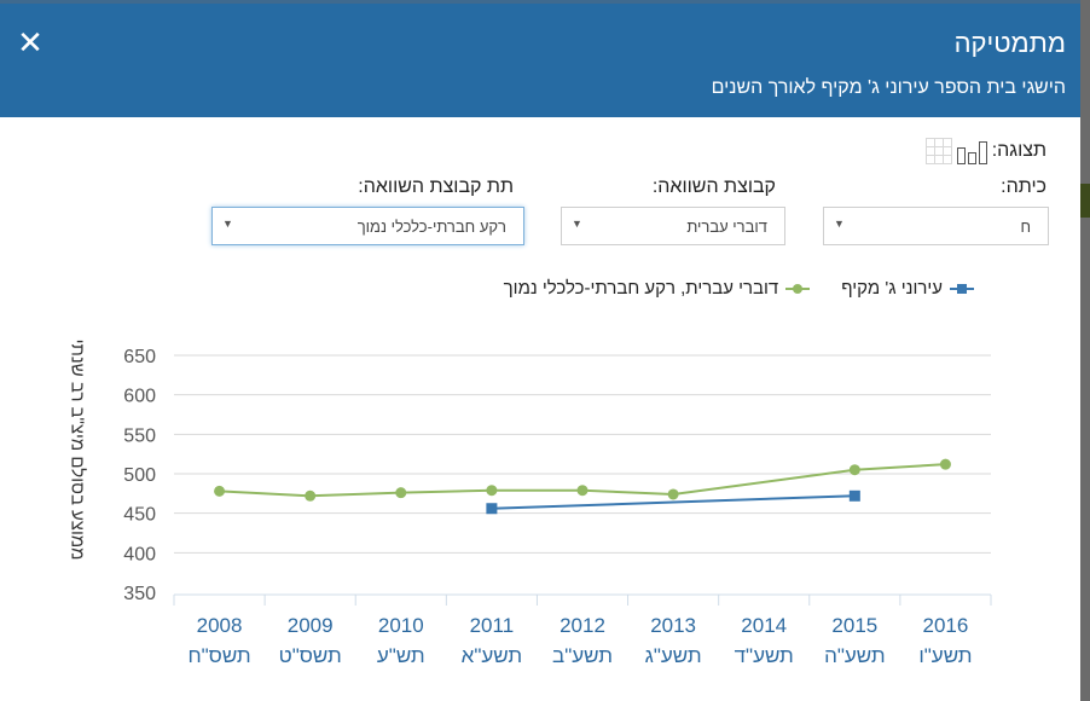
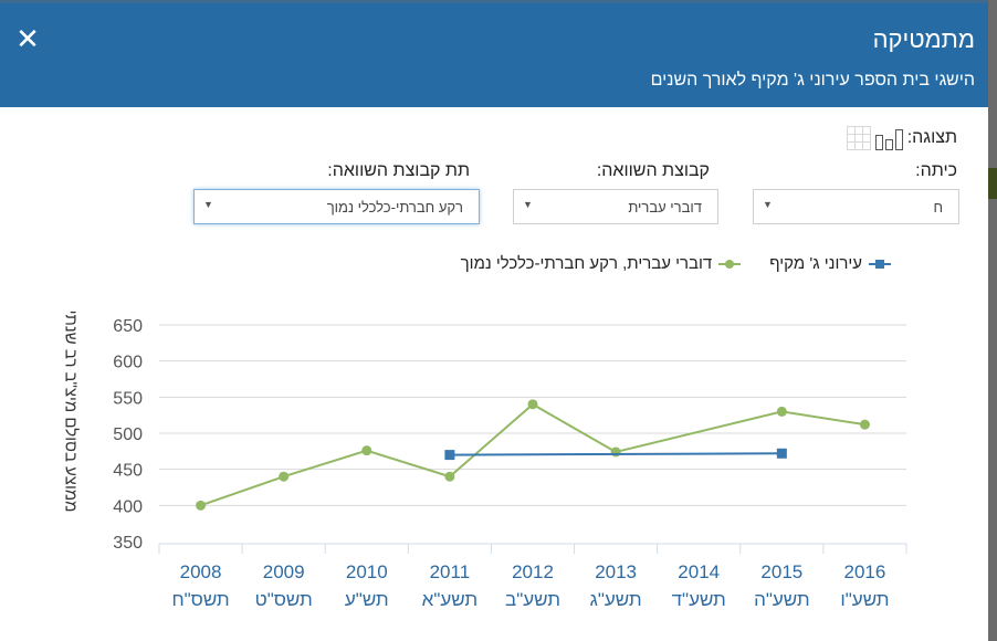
דוברי עברית, רקע חברתי-כלכלי נמוך/2008: 480 -> 400
דוברי עברית, רקע חברתי-כלכלי נמוך/2009: 470 -> 440
עירוני ג' מקיף/2011: 460 -> 470
דוברי עברית, רקע חברתי-כלכלי נמוך/2011: 480 -> 440
דוברי עברית, רקע חברתי-כלכלי נמוך/2012: 480 -> 540
דוברי עברית, רקע חברתי-כלכלי נמוך/2015: 500 -> 530
